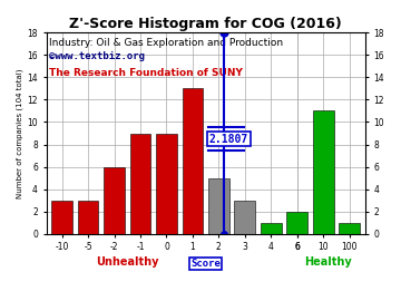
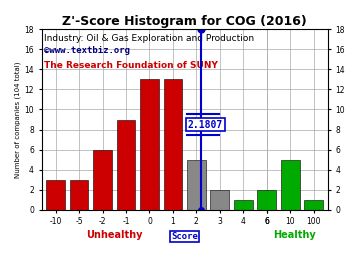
0: 9 -> 13
3: 3 -> 2
10: 11 -> 5
